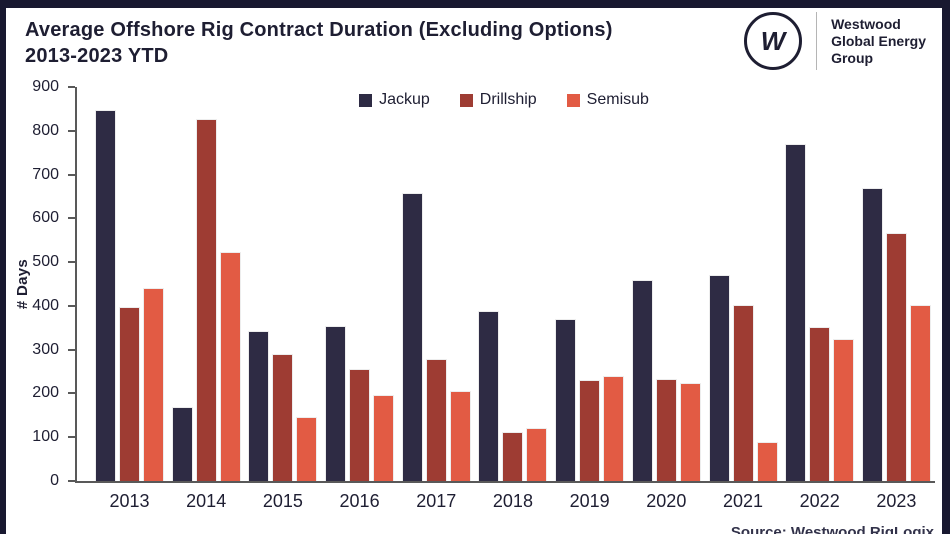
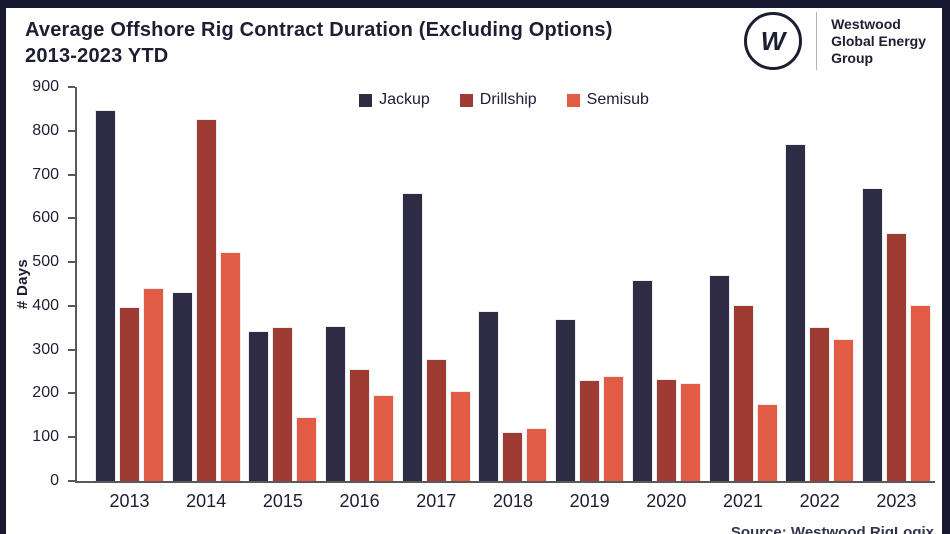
Jackup/2014: 170 -> 430
Drillship/2015: 290 -> 350
Semisub/2021: 90 -> 180
